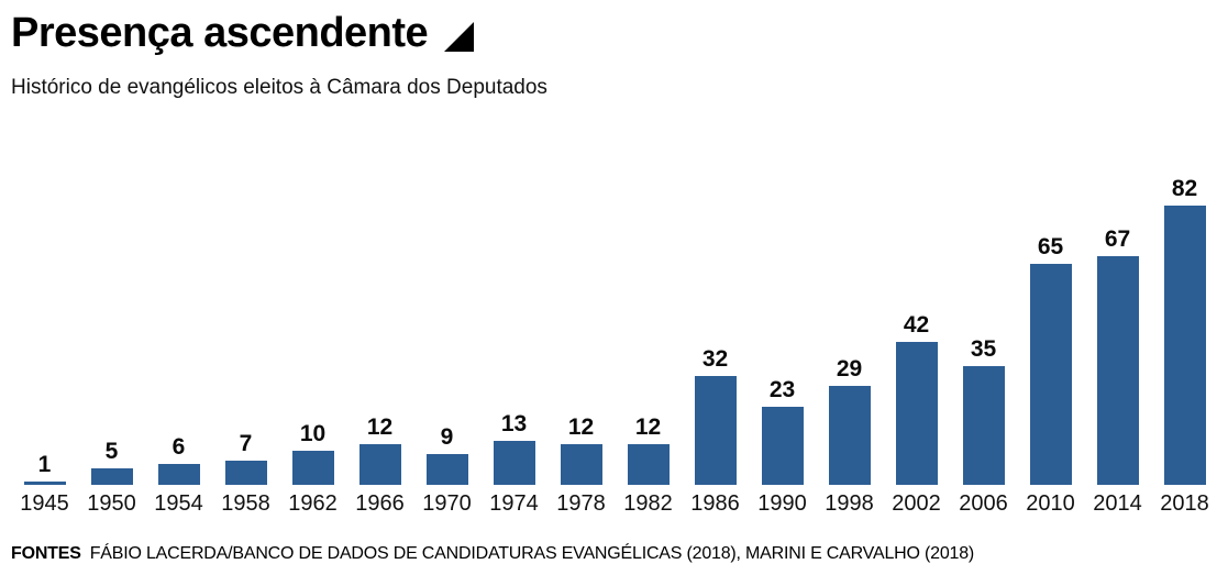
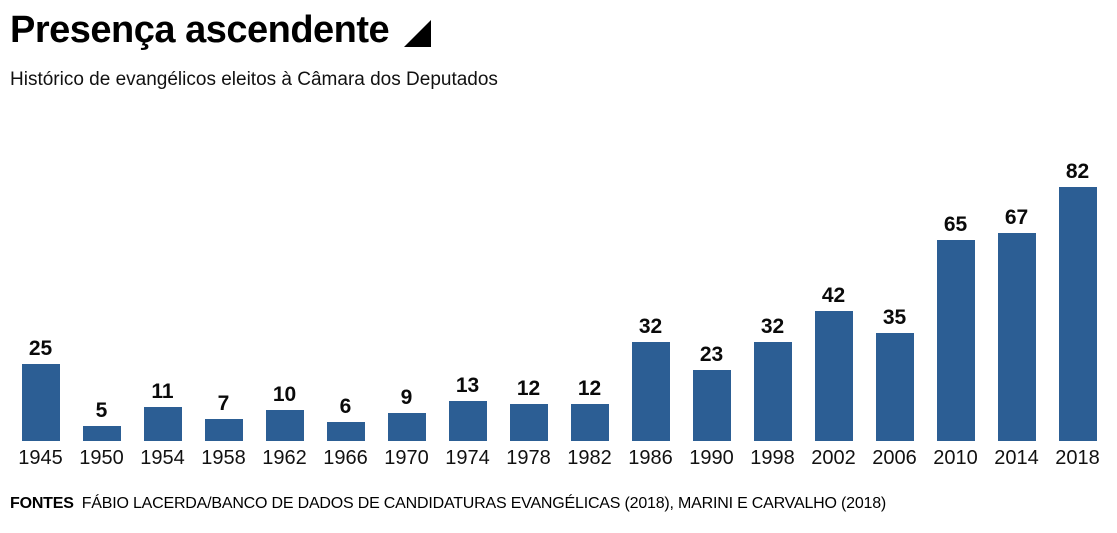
1945: 1 -> 25
1954: 6 -> 11
1966: 12 -> 6
1998: 29 -> 32
